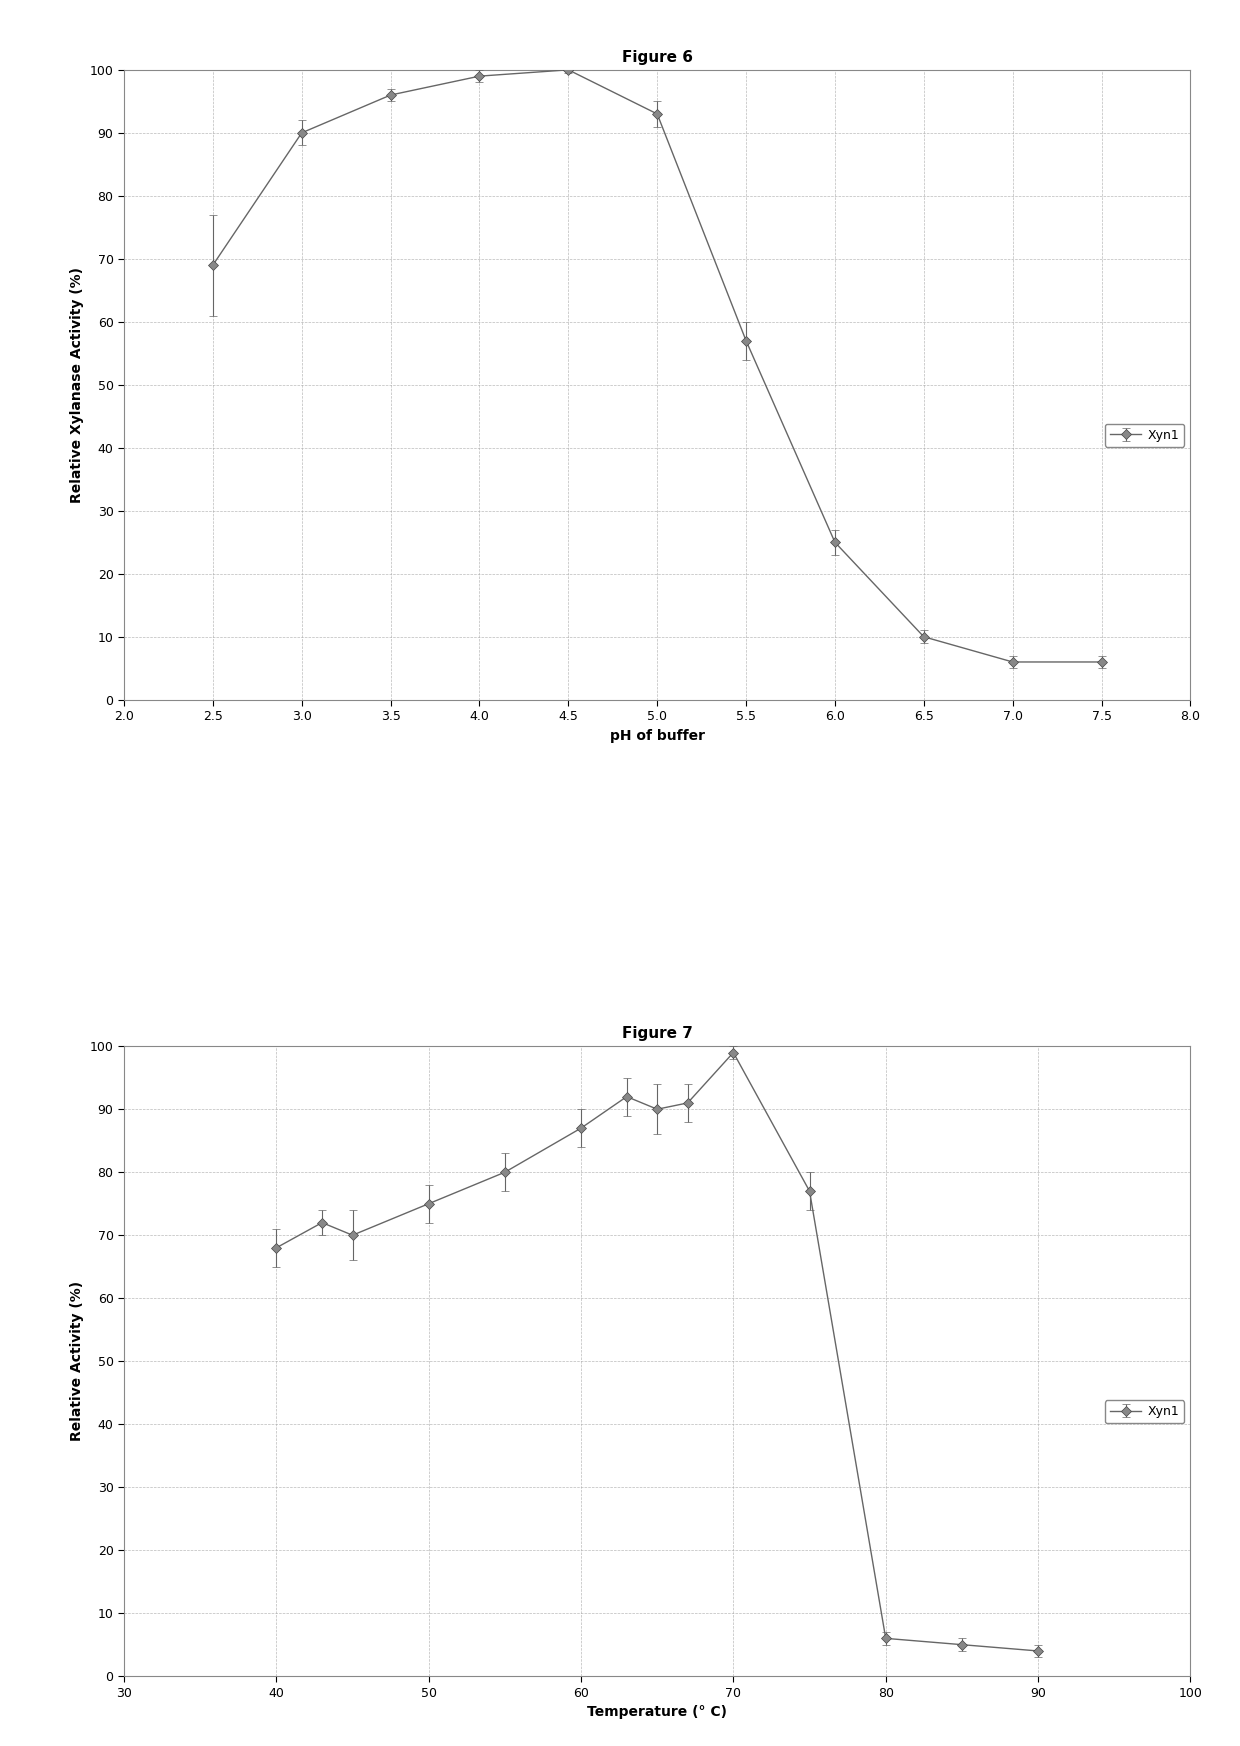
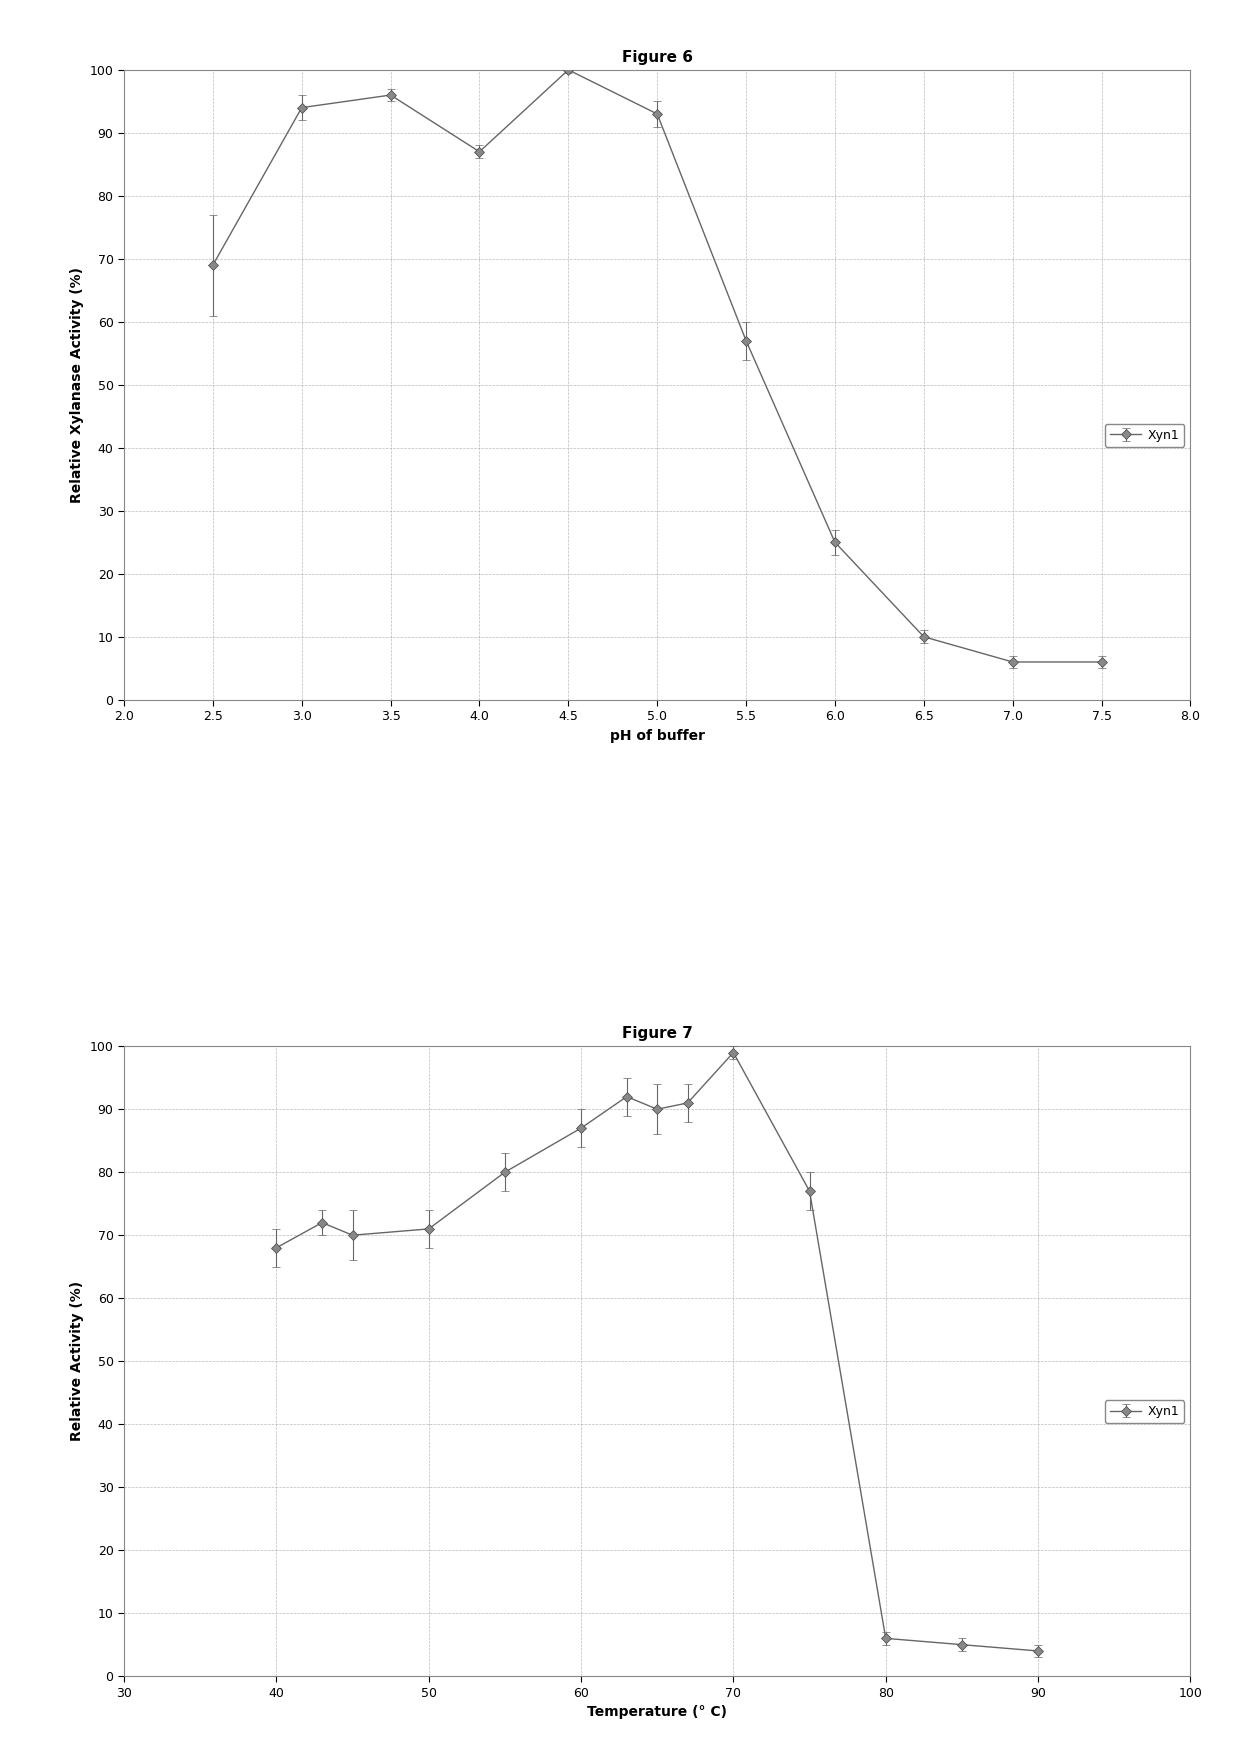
Figure 6/3.0: 90 -> 94
Figure 6/4.0: 99 -> 87
Figure 7/50: 75 -> 71
